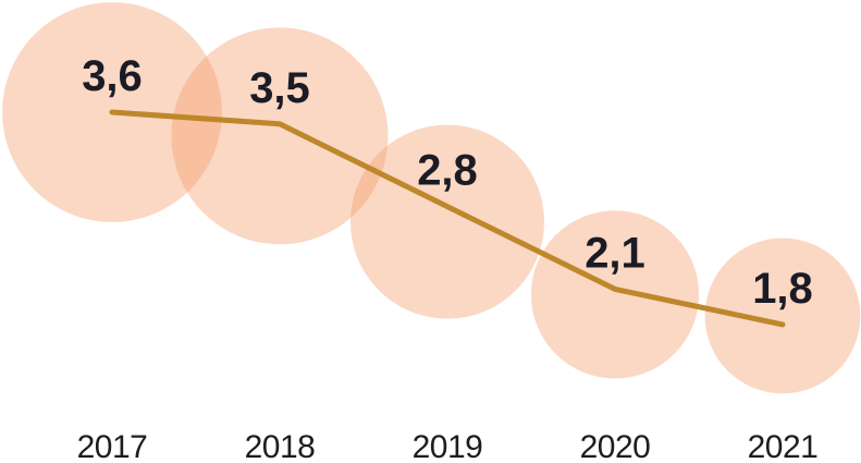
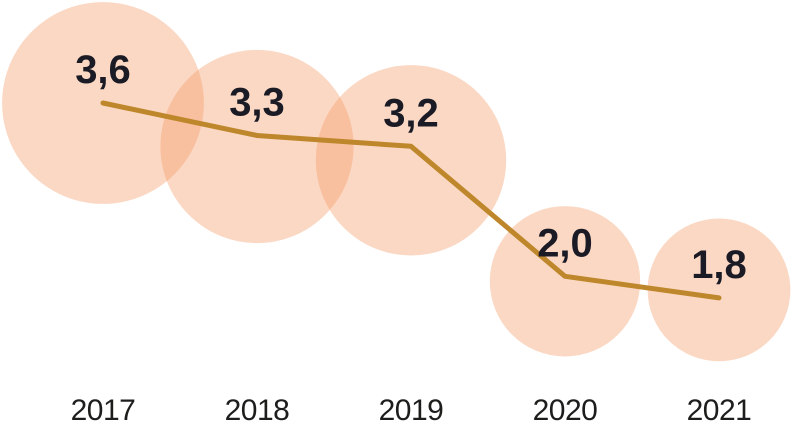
2018: 3,5 -> 3,3
2019: 2,8 -> 3,2
2020: 2,1 -> 2,0
